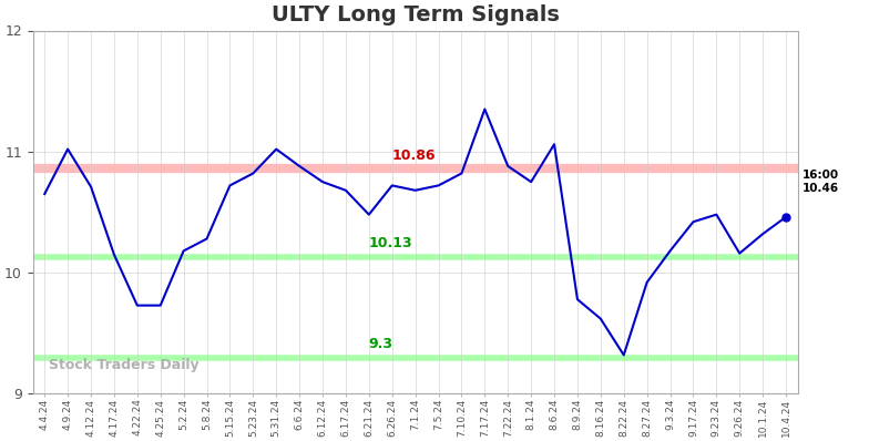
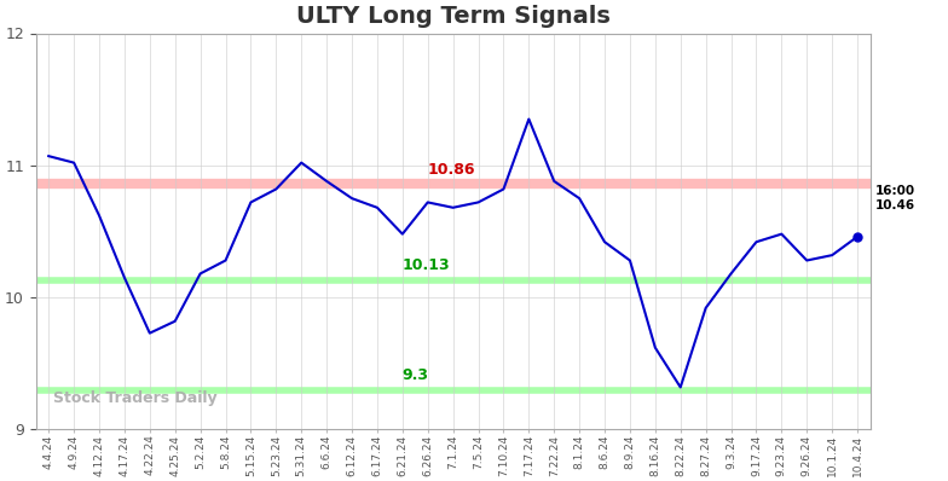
4.4.24: 10.65 -> 11.07
4.12.24: 10.71 -> 10.62
4.25.24: 9.73 -> 9.82
8.6.24: 11.06 -> 10.42
8.9.24: 9.78 -> 10.28
9.26.24: 10.16 -> 10.28
